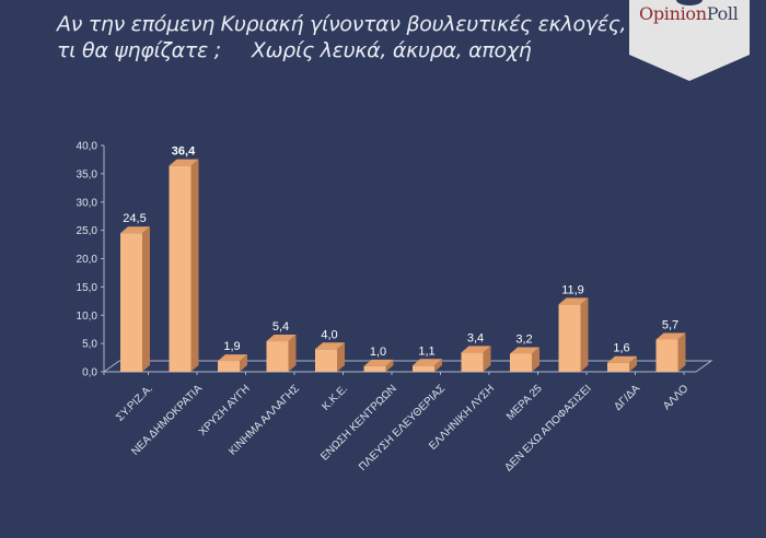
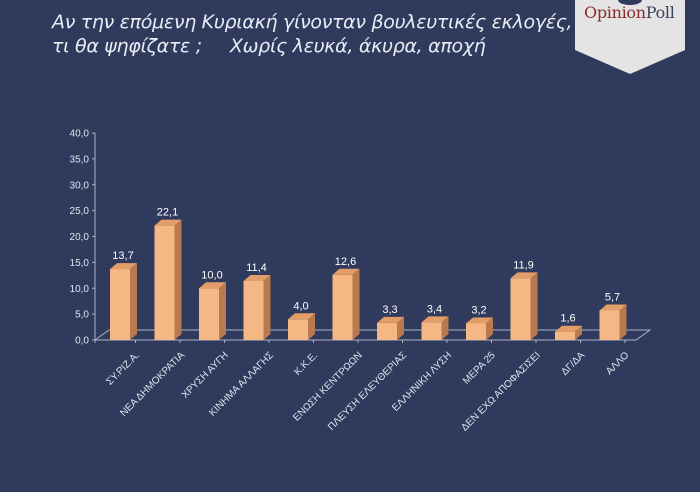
ΣΥ.ΡΙΖ.Α.: 24,5 -> 13,7
ΝΕΑ ΔΗΜΟΚΡΑΤΙΑ: 36,4 -> 22,1
ΧΡΥΣΗ ΑΥΓΗ: 1,9 -> 10,0
ΚΙΝΗΜΑ ΑΛΛΑΓΗΣ: 5,4 -> 11,4
ΕΝΩΣΗ ΚΕΝΤΡΩΩΝ: 1,0 -> 12,6
ΠΛΕΥΣΗ ΕΛΕΥΘΕΡΙΑΣ: 1,1 -> 3,3
